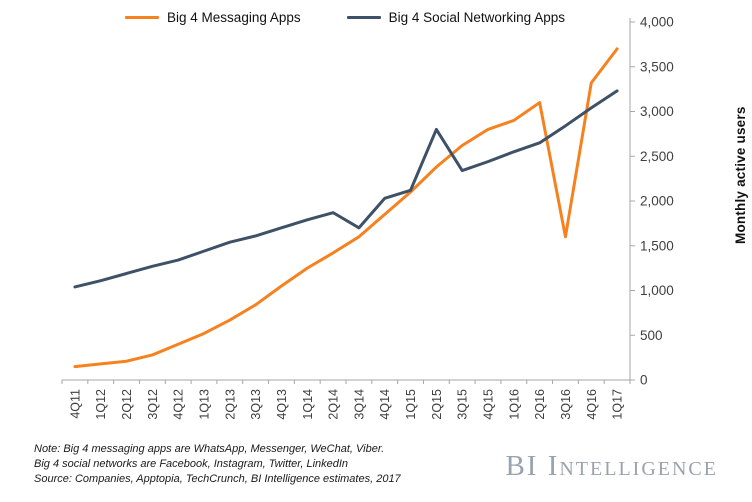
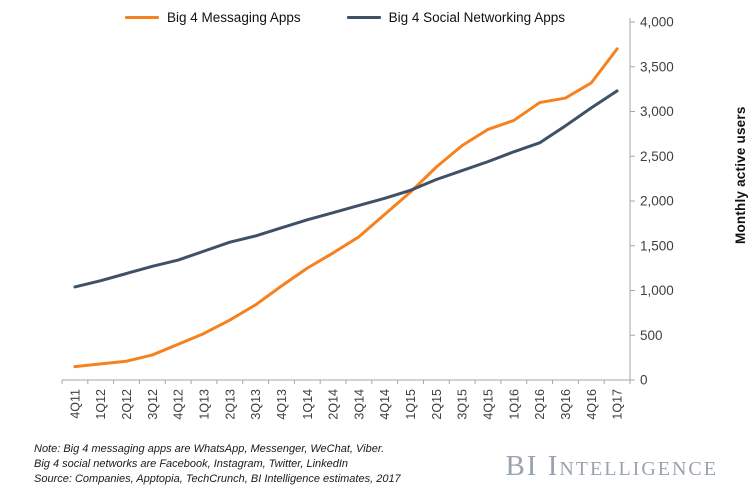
Big 4 Social Networking Apps/3Q14: 1700 -> 2000
Big 4 Social Networking Apps/2Q15: 2800 -> 2200
Big 4 Messaging Apps/3Q16: 1600 -> 3200
